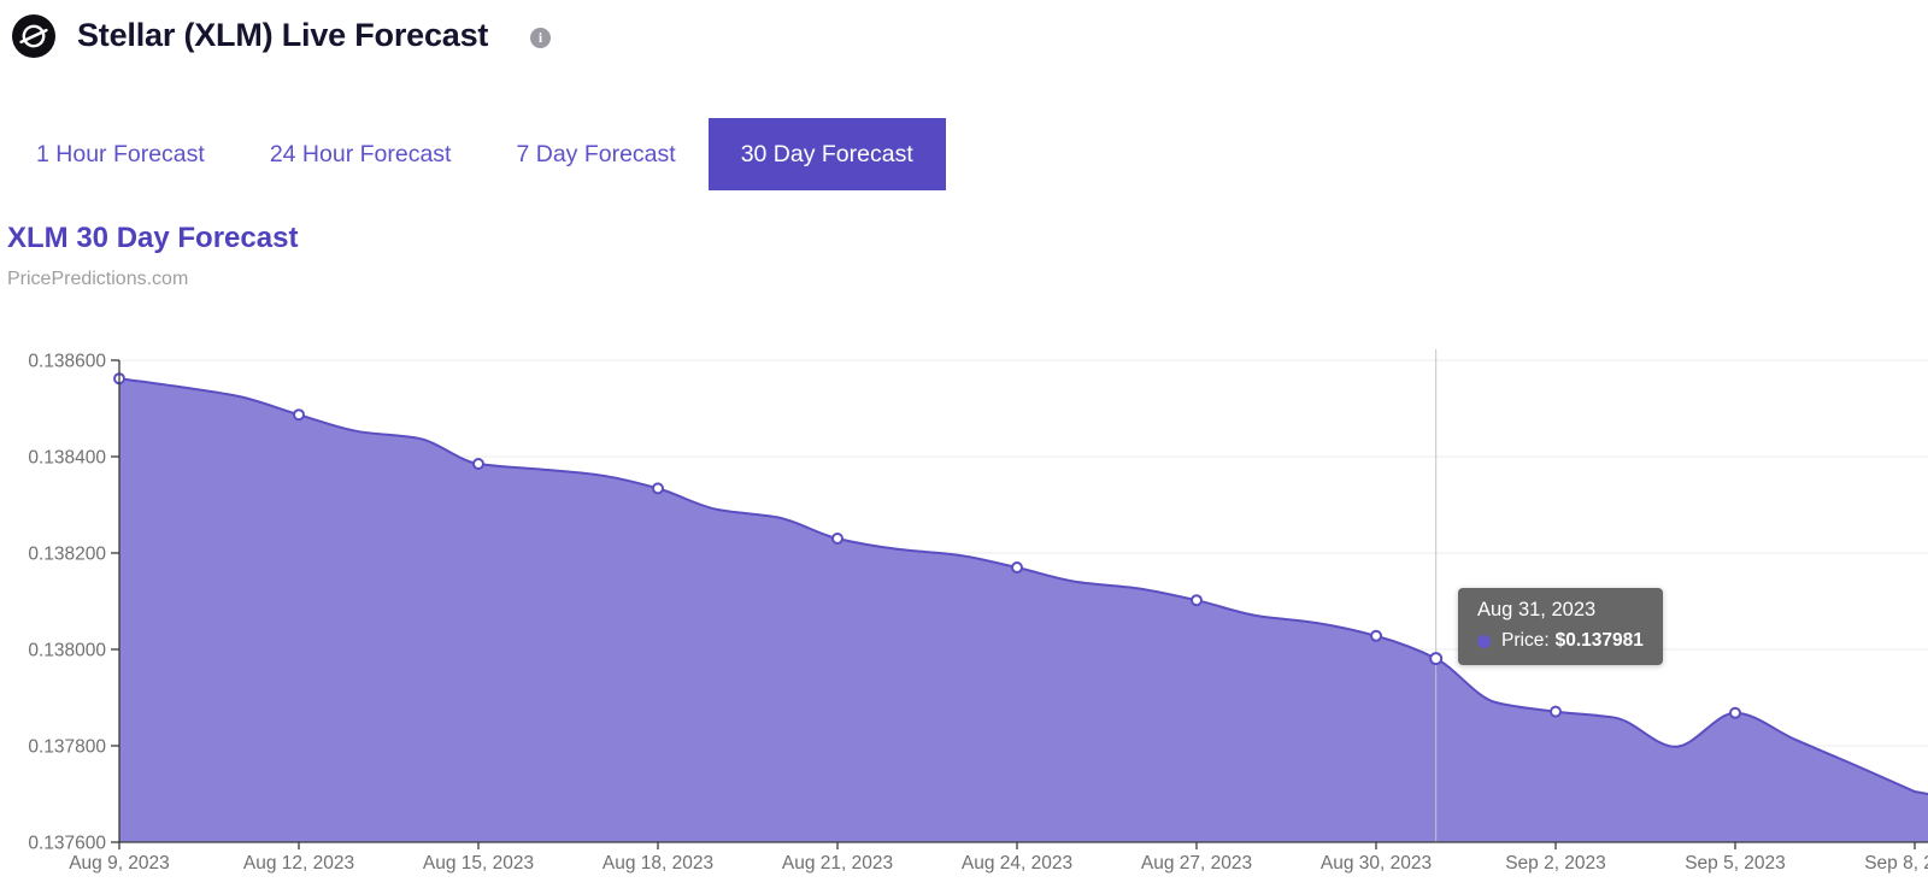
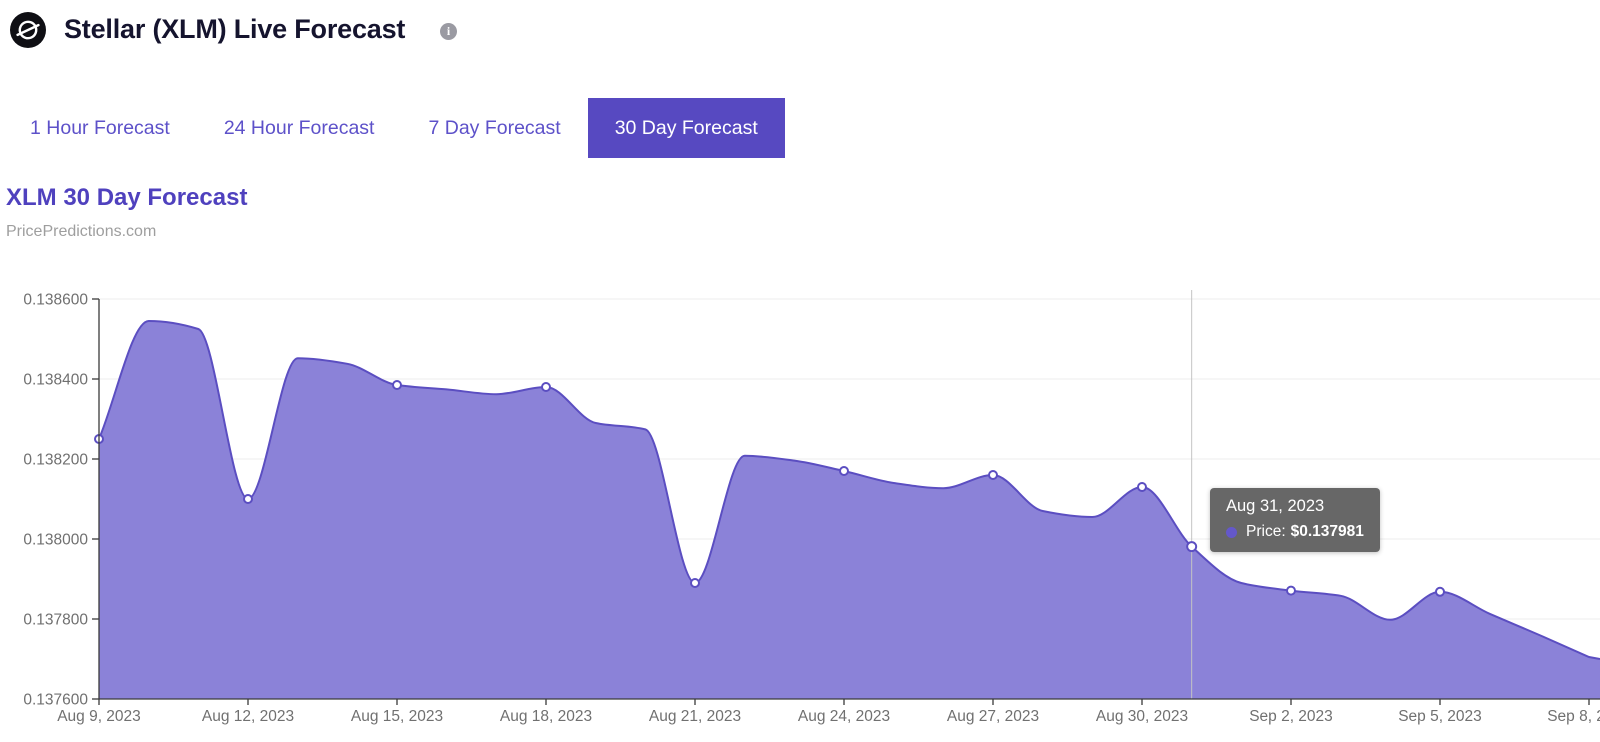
Aug 9, 2023: 0.13856 -> 0.13825
Aug 12, 2023: 0.13849 -> 0.13810
Aug 18, 2023: 0.13833 -> 0.13838
Aug 21, 2023: 0.13823 -> 0.13789
Aug 27, 2023: 0.13810 -> 0.13816
Aug 30, 2023: 0.13803 -> 0.13813
